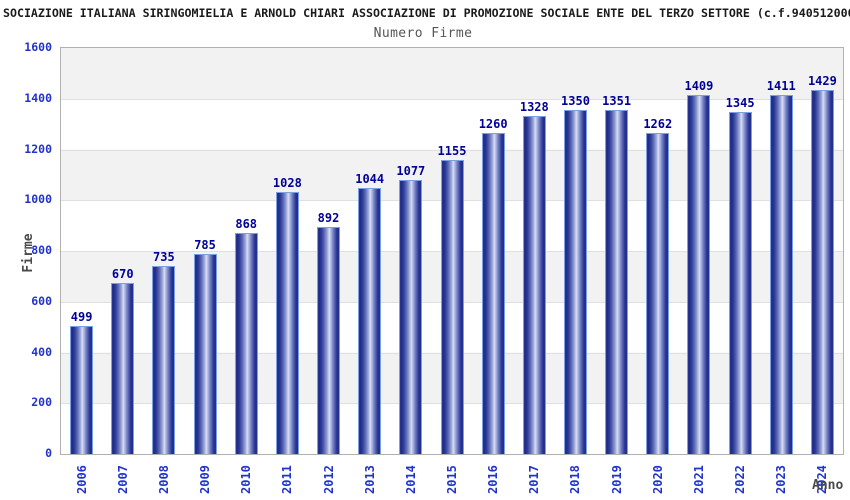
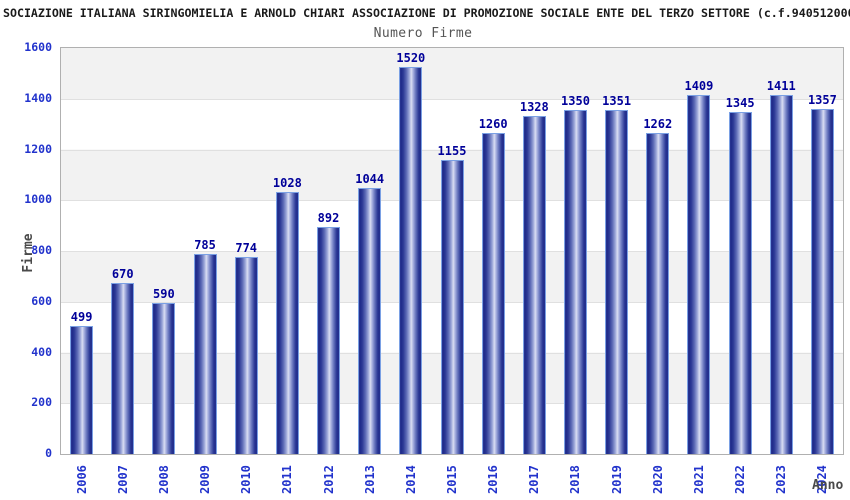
2008: 735 -> 590
2010: 868 -> 774
2014: 1077 -> 1520
2024: 1429 -> 1357
